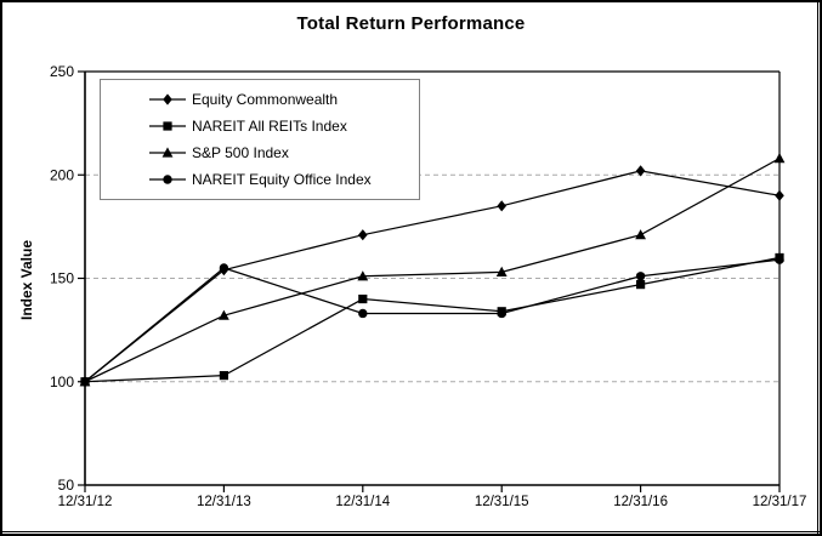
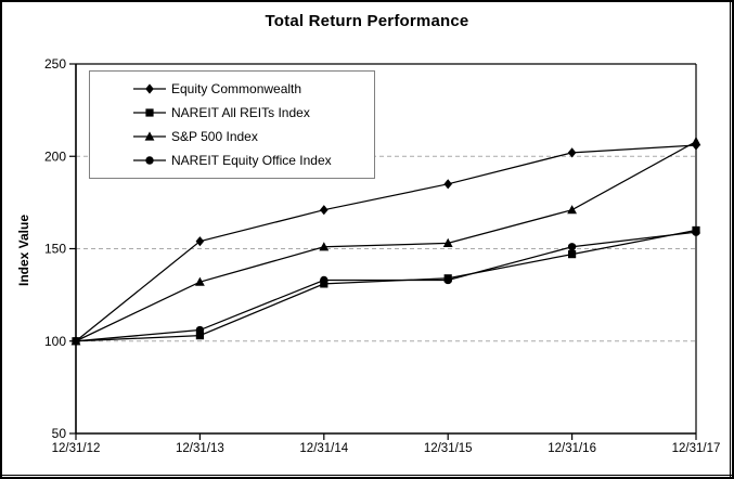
NAREIT Equity Office Index/12/31/13: 155 -> 106
NAREIT All REITs Index/12/31/14: 140 -> 131
Equity Commonwealth/12/31/17: 190 -> 206
